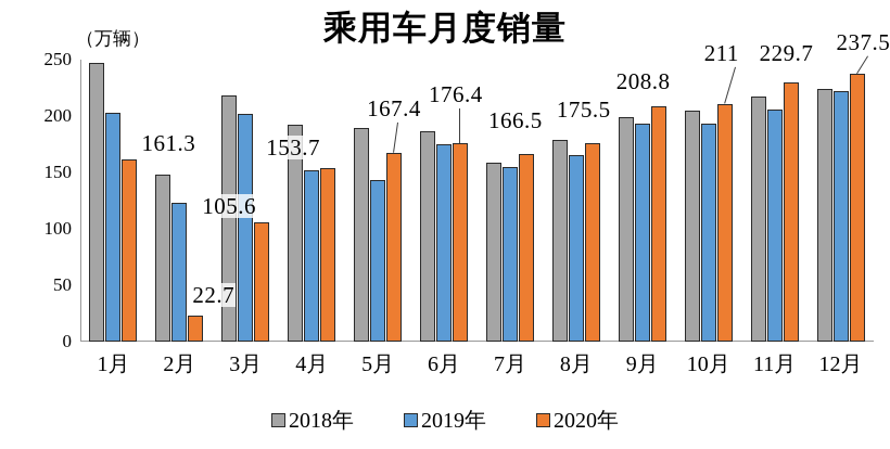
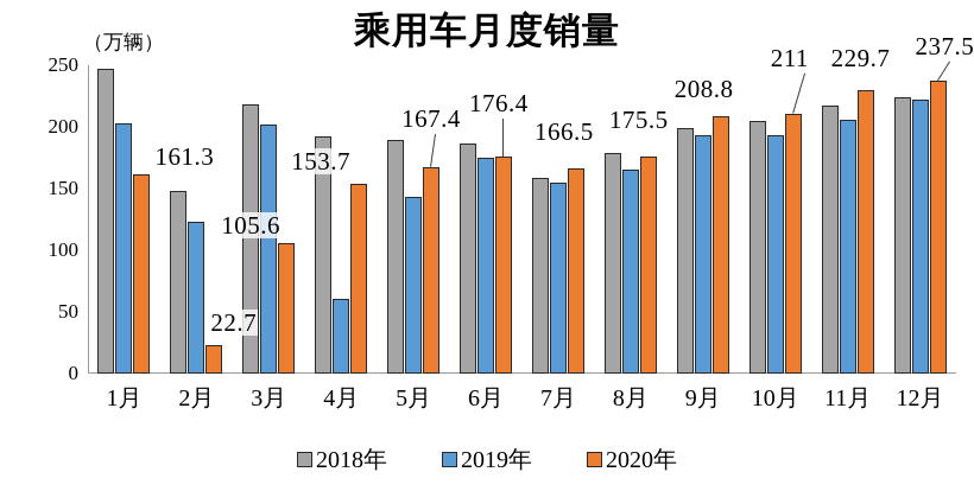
2019年/4月: 152 -> 61
